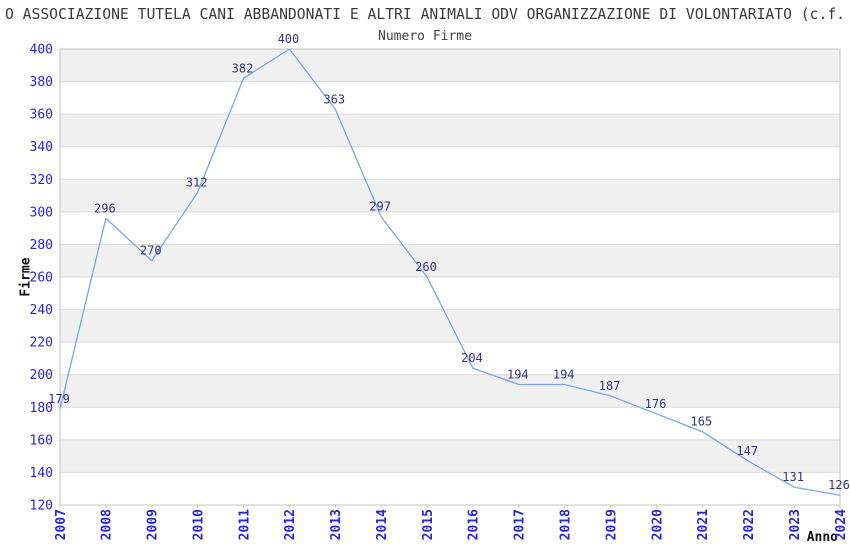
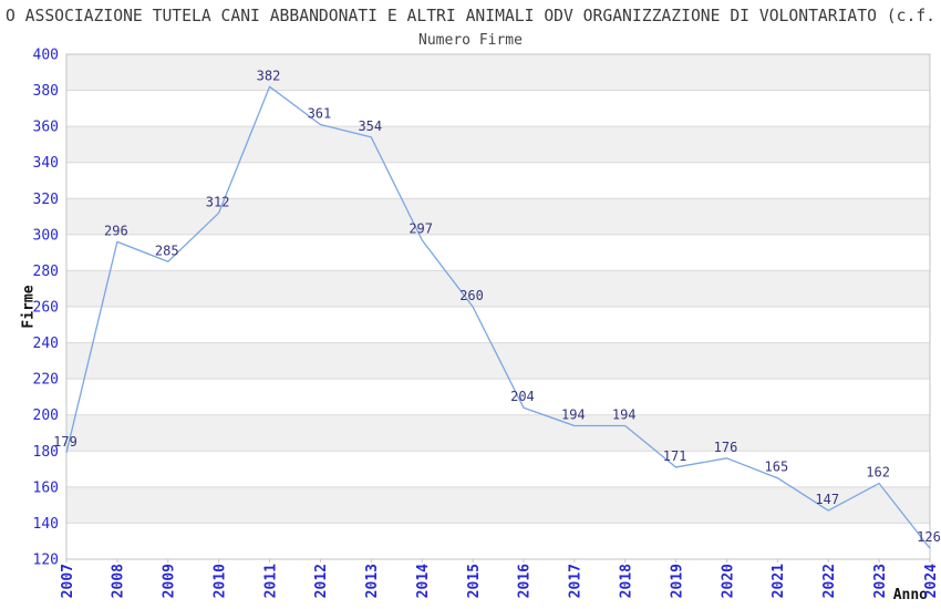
2009: 270 -> 285
2012: 400 -> 361
2013: 363 -> 354
2019: 187 -> 171
2023: 131 -> 162
